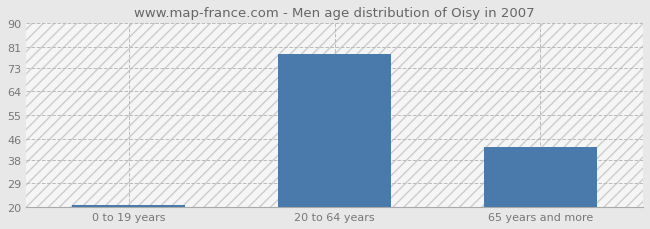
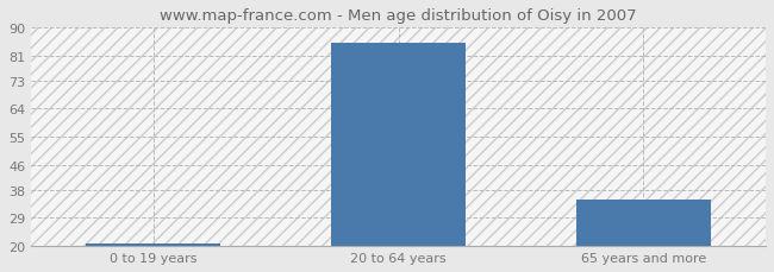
20 to 64 years: 78 -> 85
65 years and more: 43 -> 35
